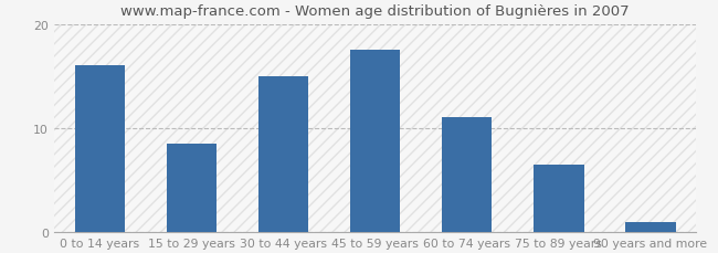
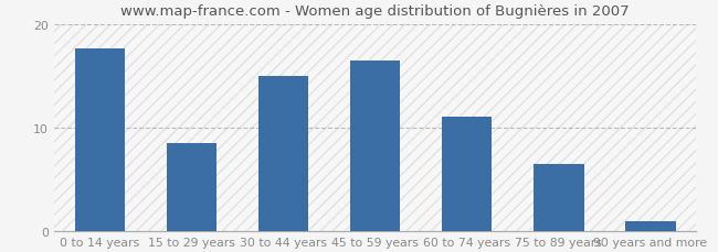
0 to 14 years: 16.0 -> 17.6
45 to 59 years: 17.5 -> 16.4
